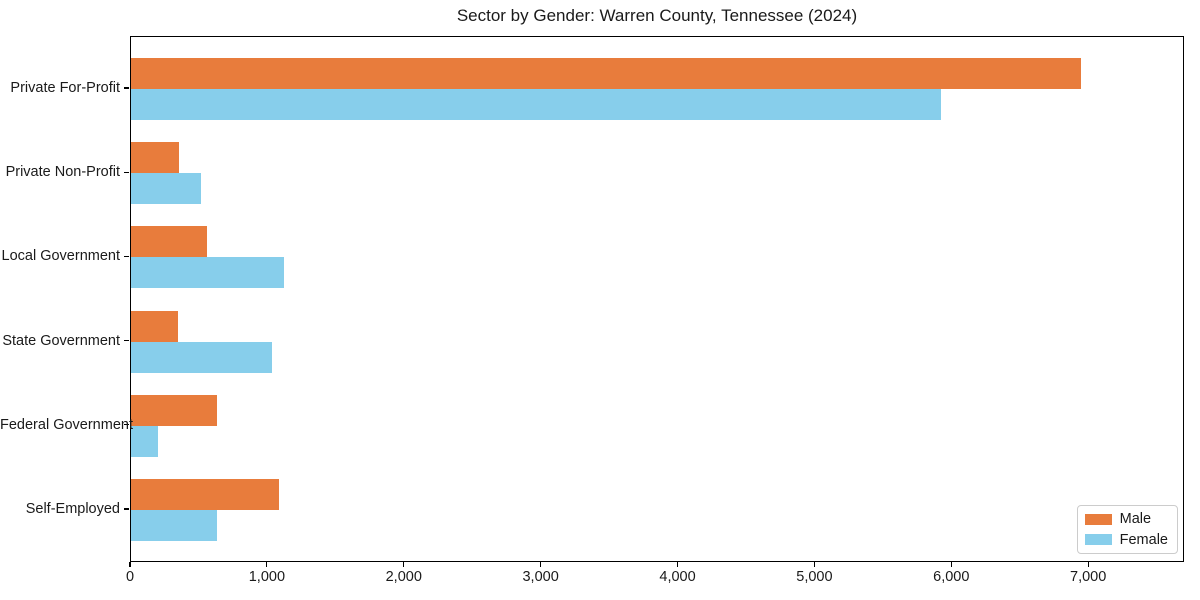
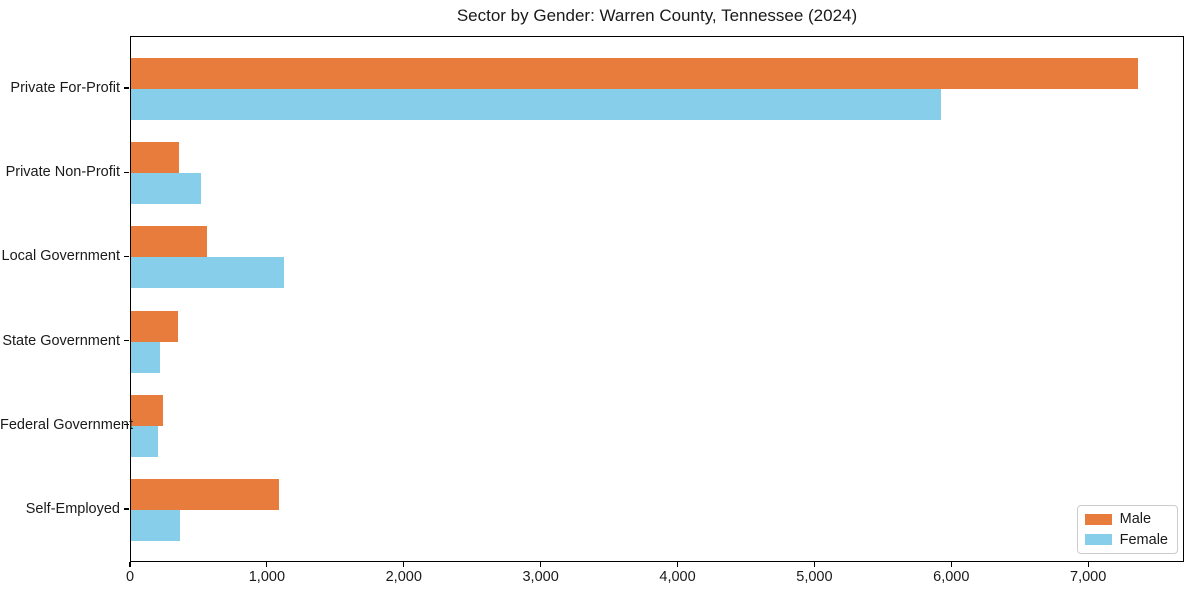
Male/Private For-Profit: 6940 -> 7360
Female/State Government: 1030 -> 210
Male/Federal Government: 630 -> 240
Female/Self-Employed: 630 -> 360
